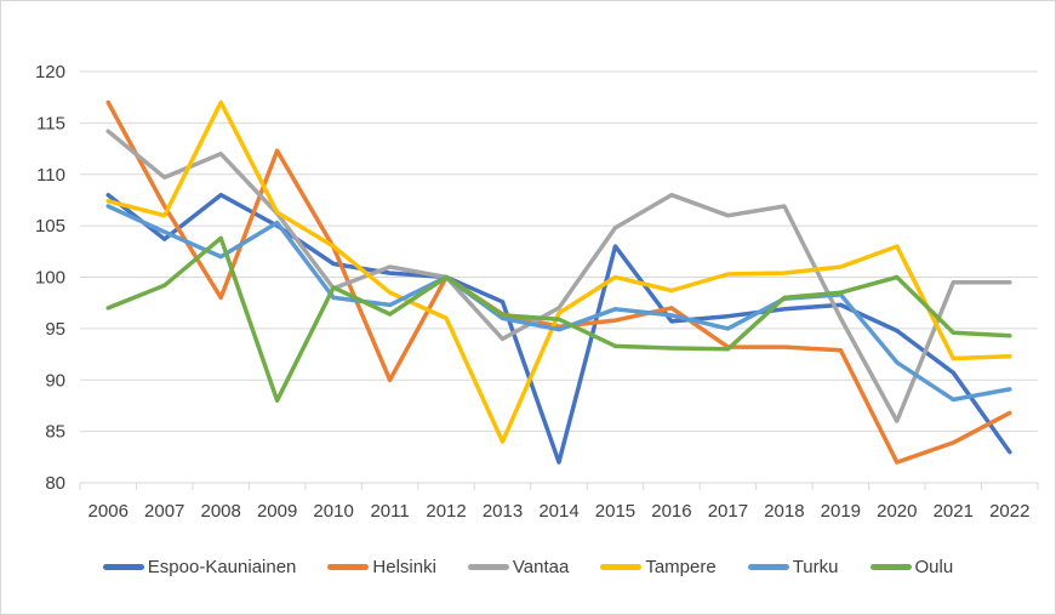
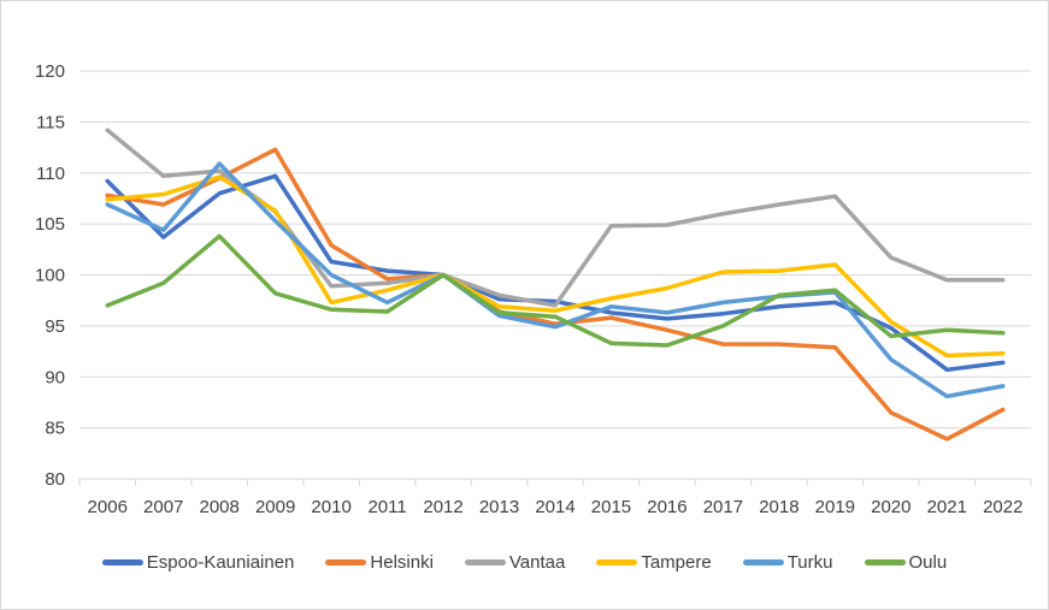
Espoo-Kauniainen/2006: 108 -> 109
Helsinki/2006: 117 -> 108
Tampere/2007: 106 -> 108
Helsinki/2008: 98 -> 110
Vantaa/2008: 112 -> 110
Tampere/2008: 117 -> 110
Turku/2008: 102 -> 111
Espoo-Kauniainen/2009: 105 -> 110
Oulu/2009: 88 -> 98
Tampere/2010: 103 -> 97
Turku/2010: 98 -> 100
Oulu/2010: 99 -> 97
Helsinki/2011: 90 -> 100
Vantaa/2011: 101 -> 99
Tampere/2012: 96 -> 100
Vantaa/2013: 94 -> 98
Tampere/2013: 84 -> 97
Espoo-Kauniainen/2014: 82 -> 97
Espoo-Kauniainen/2015: 103 -> 96
Tampere/2015: 100 -> 98
Helsinki/2016: 97 -> 95
Vantaa/2016: 108 -> 105
Turku/2017: 95 -> 97
Oulu/2017: 93 -> 95
Vantaa/2019: 96 -> 108
Helsinki/2020: 82 -> 86
Vantaa/2020: 86 -> 102
Tampere/2020: 103 -> 95
Oulu/2020: 100 -> 94
Espoo-Kauniainen/2022: 83 -> 91
